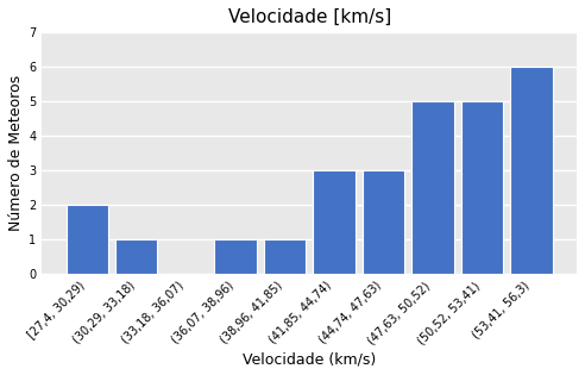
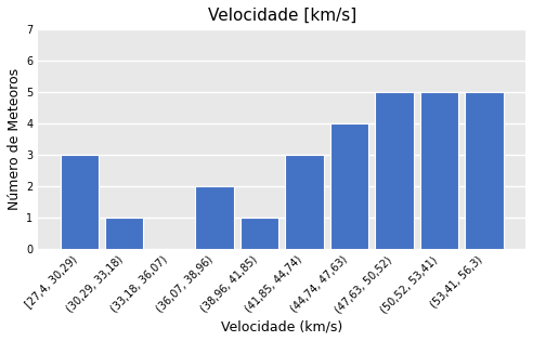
[27,4, 30,29): 2 -> 3
(36,07, 38,96): 1 -> 2
(44,74, 47,63): 3 -> 4
(53,41, 56,3): 6 -> 5
